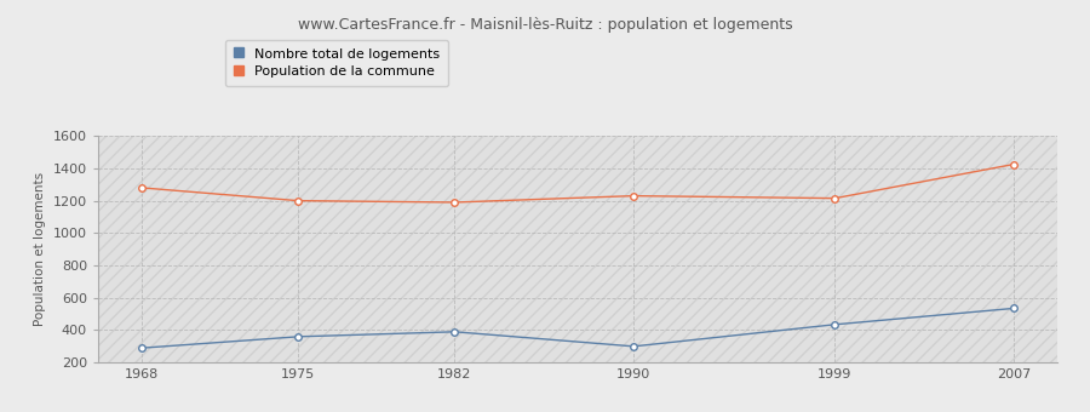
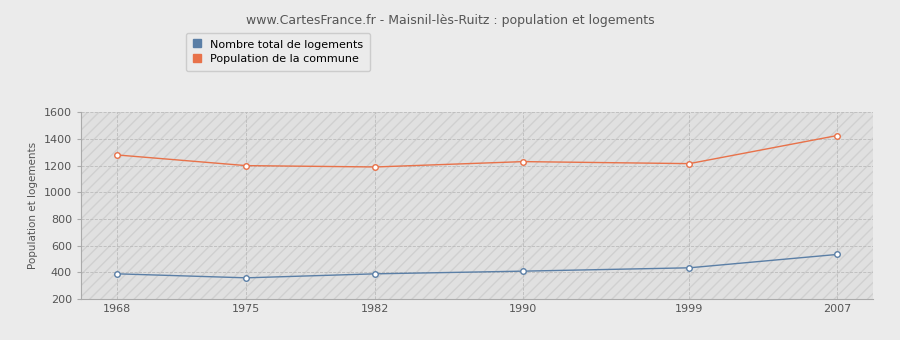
Nombre total de logements/1968: 290 -> 390
Nombre total de logements/1990: 300 -> 410
